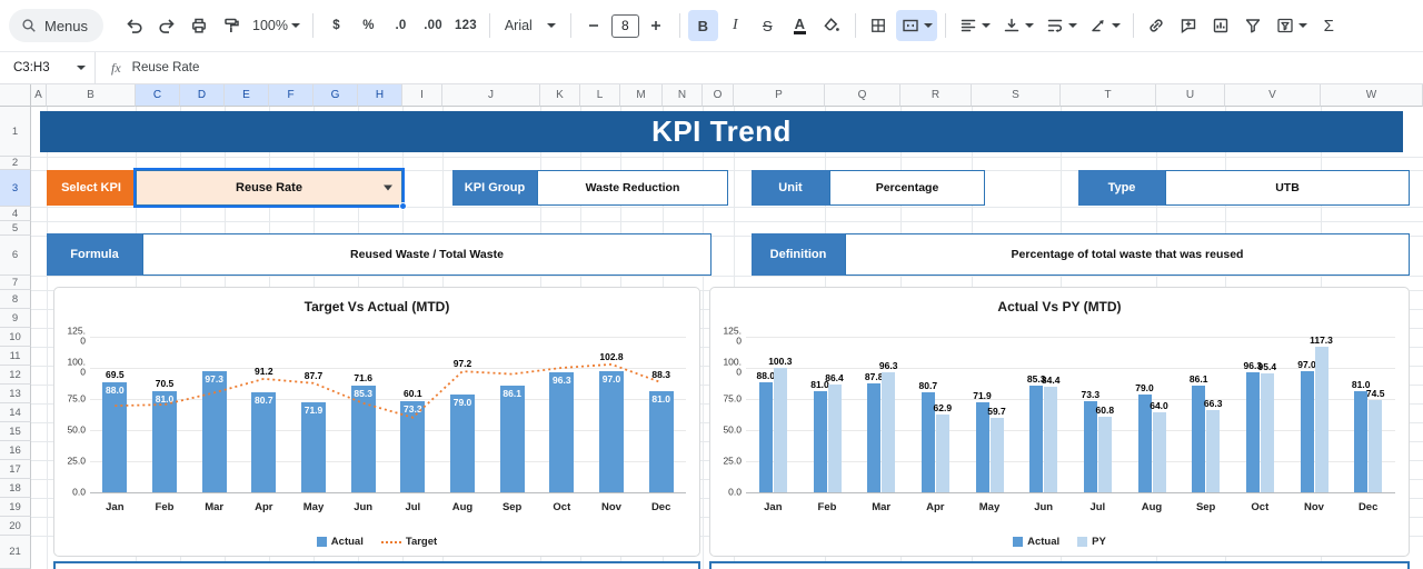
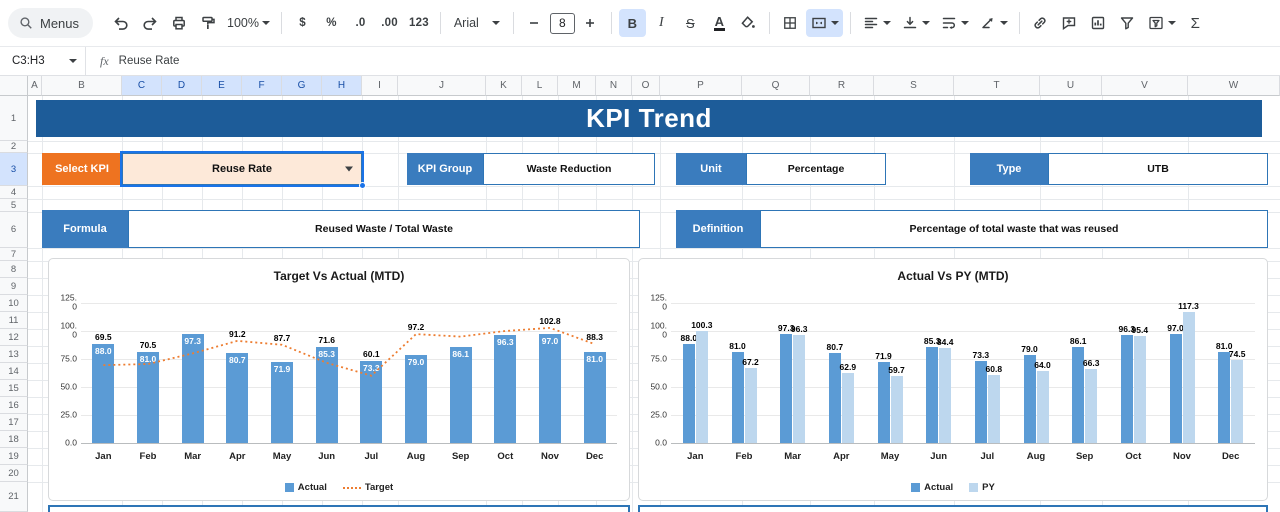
Actual Vs PY (MTD)/PY/Feb: 86.4 -> 67.2
Actual Vs PY (MTD)/Actual/Mar: 87.8 -> 97.3
